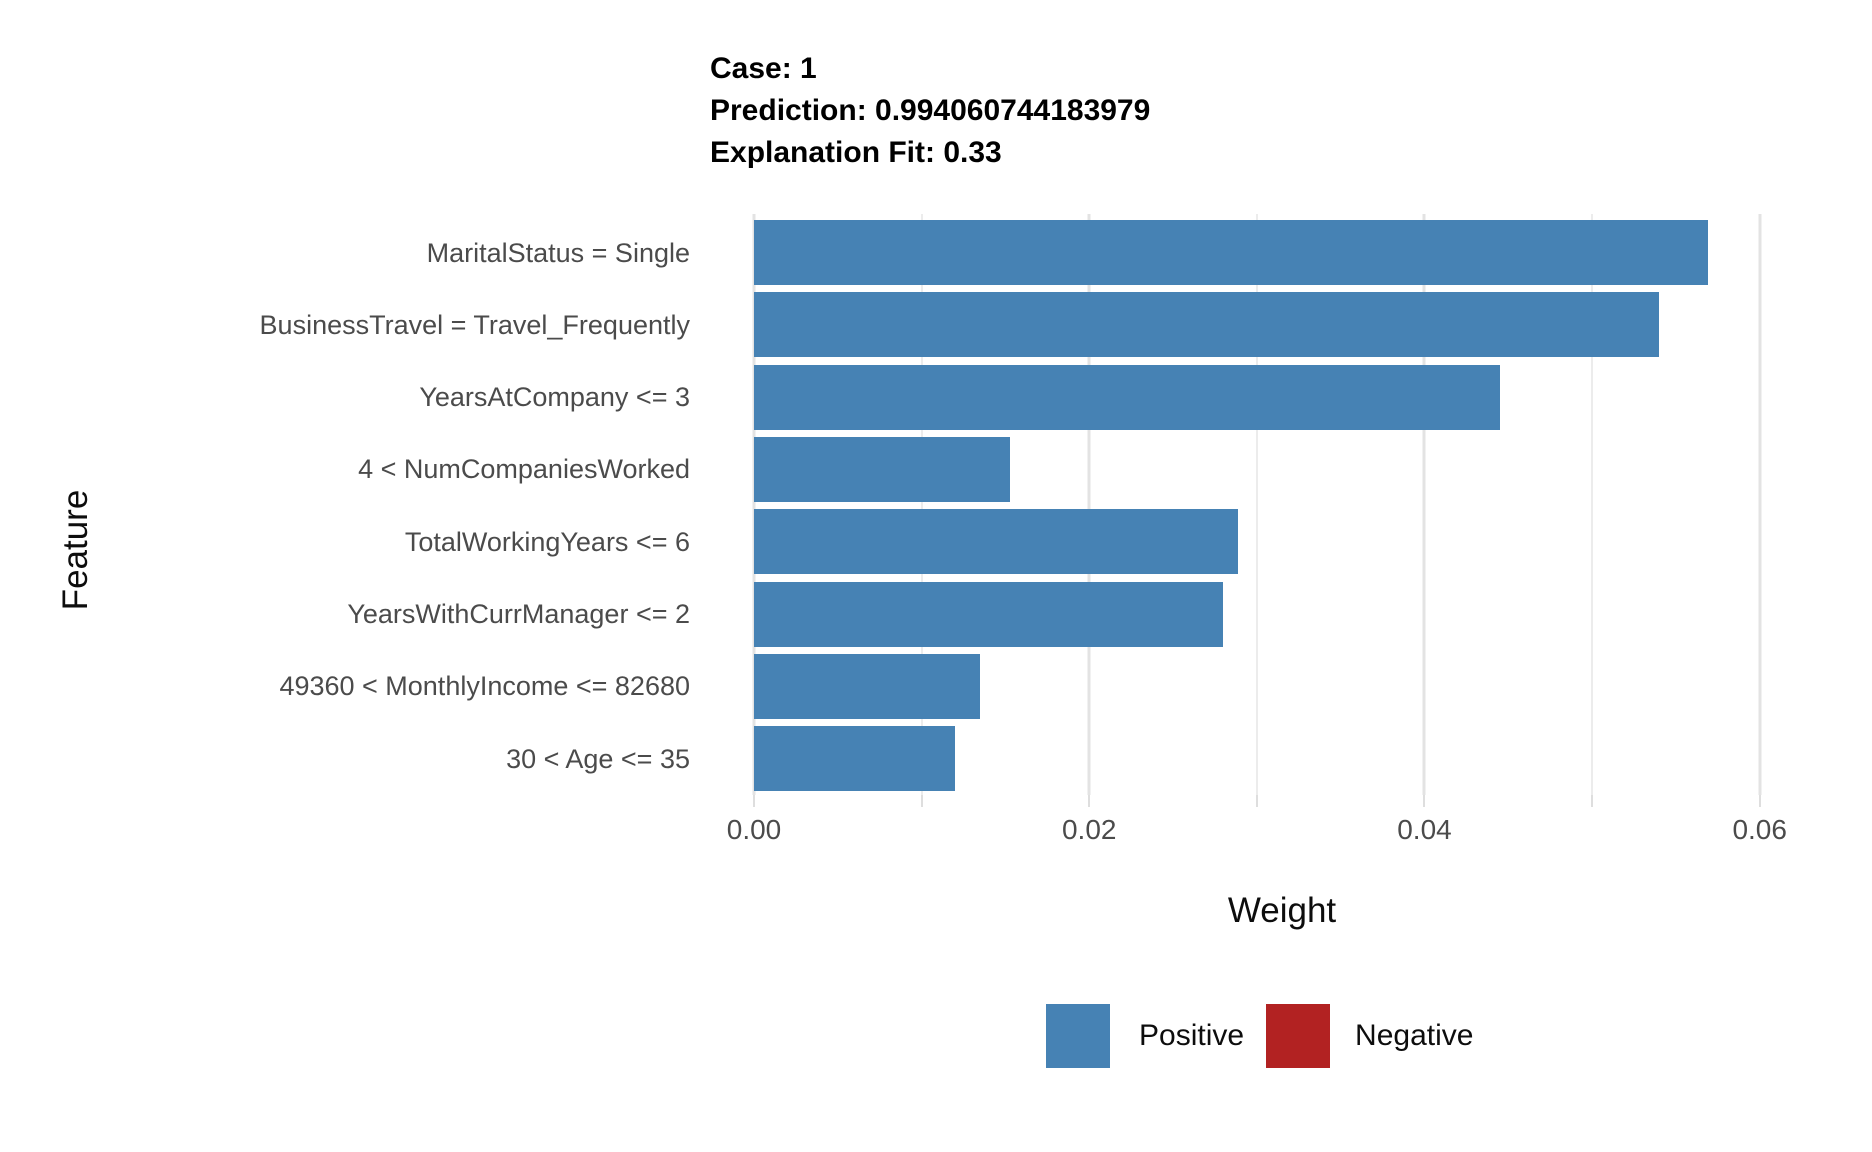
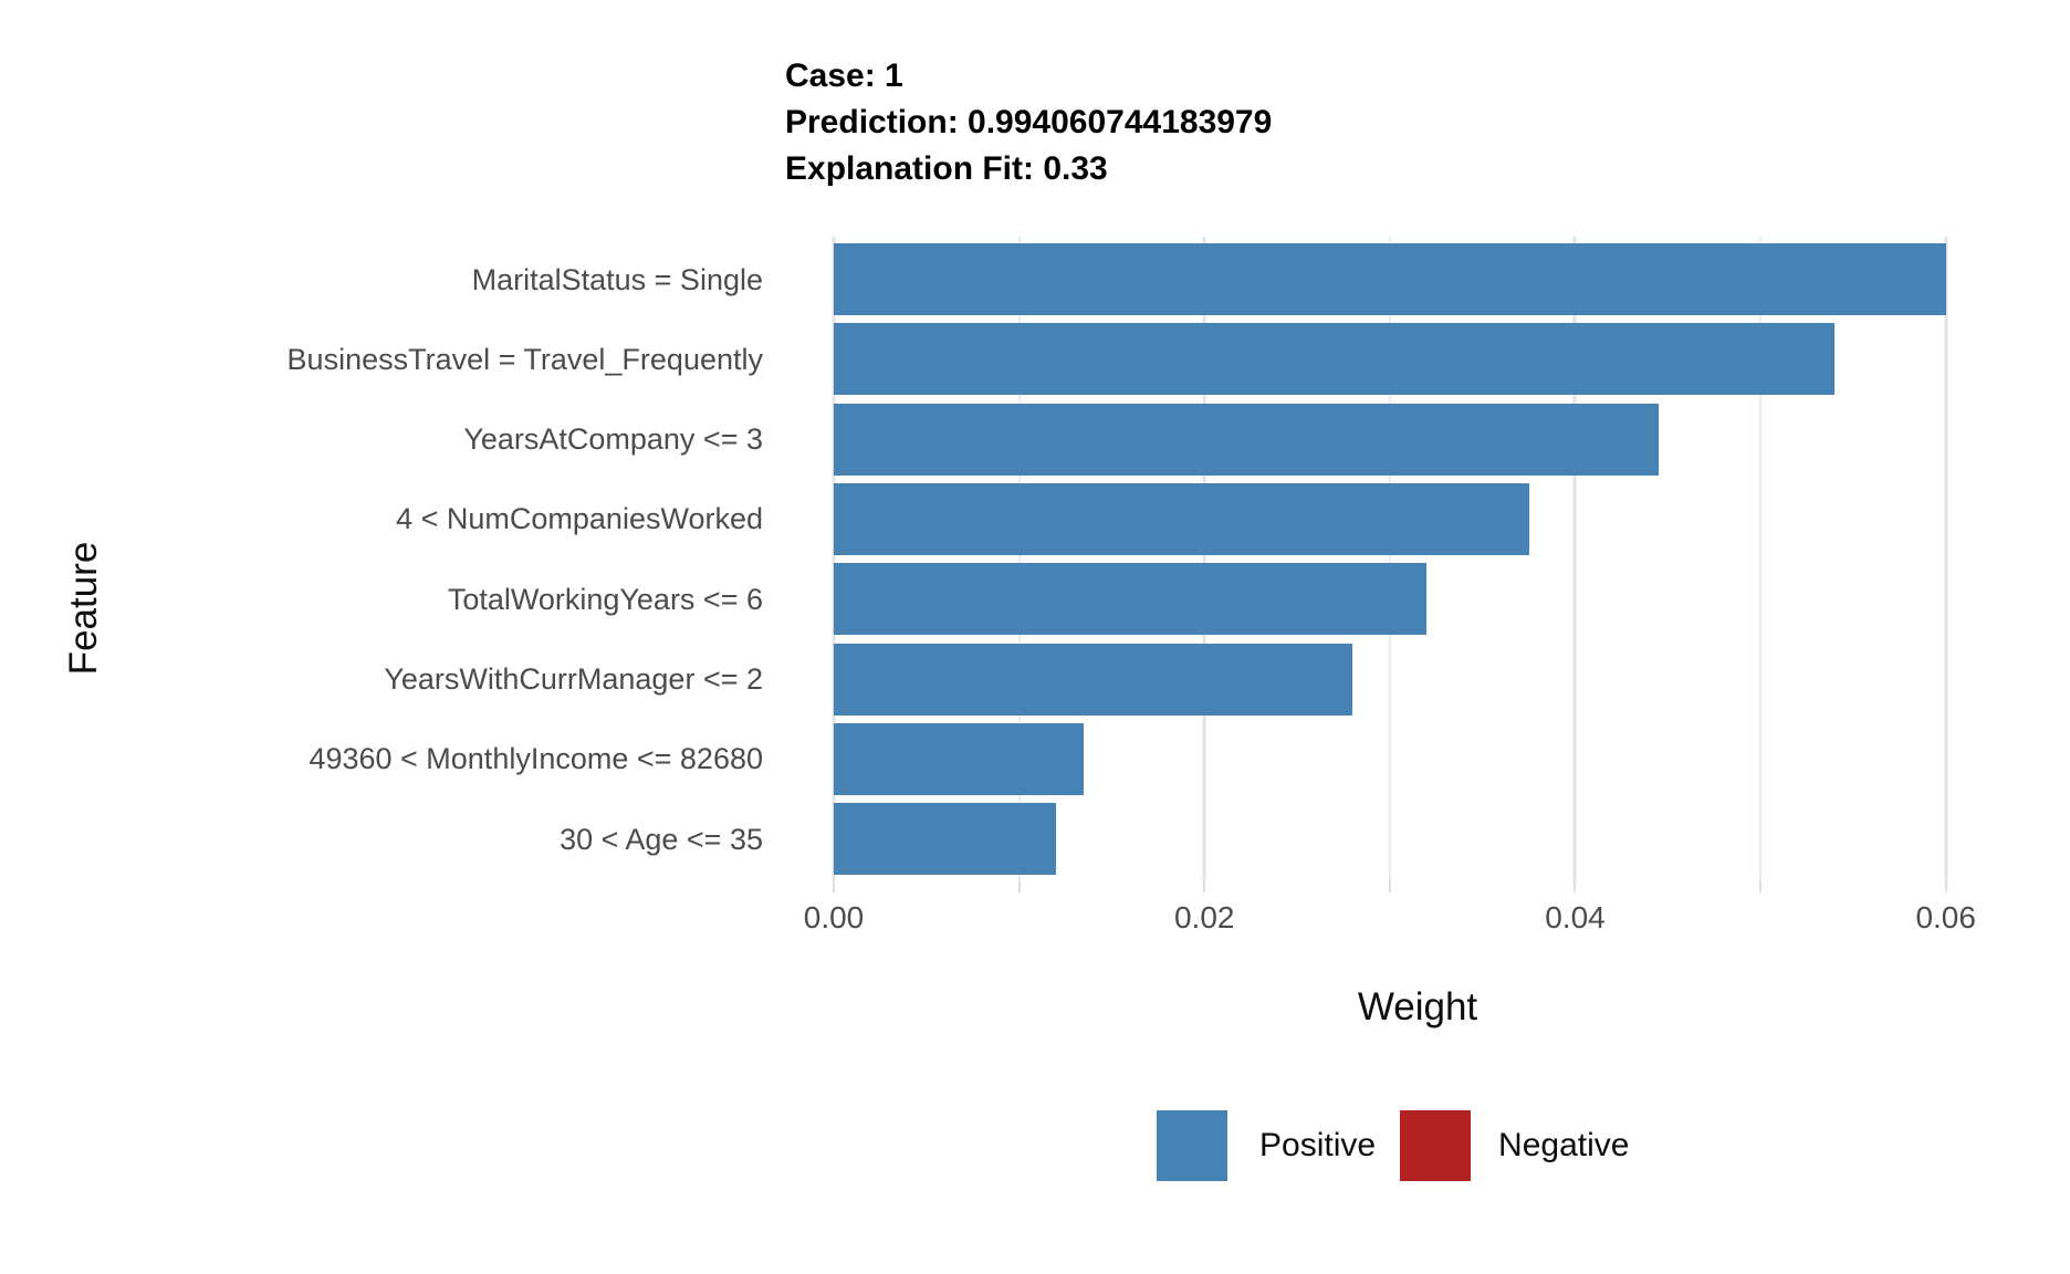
MaritalStatus = Single: 0.0569 -> 0.0600
4 < NumCompaniesWorked: 0.0153 -> 0.0375
TotalWorkingYears <= 6: 0.0289 -> 0.0320
